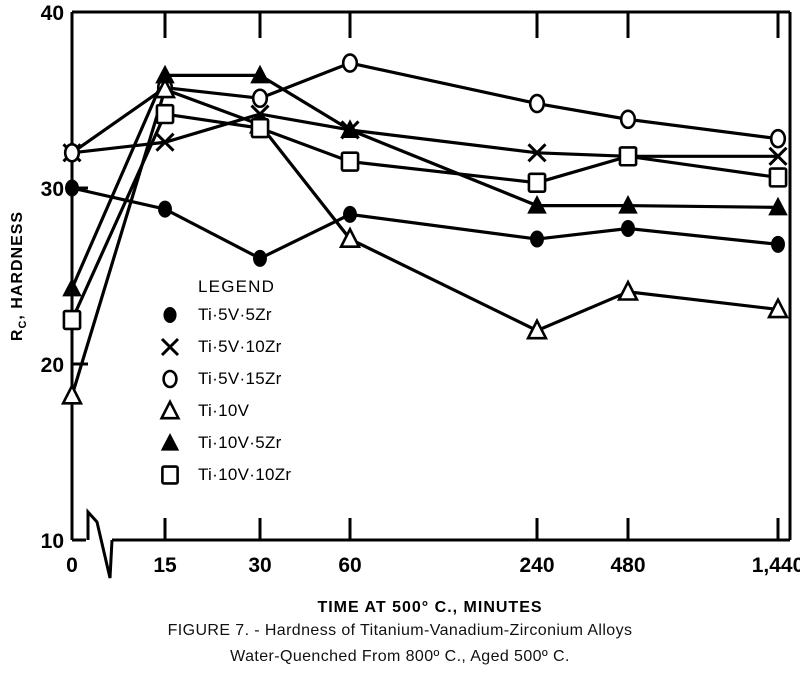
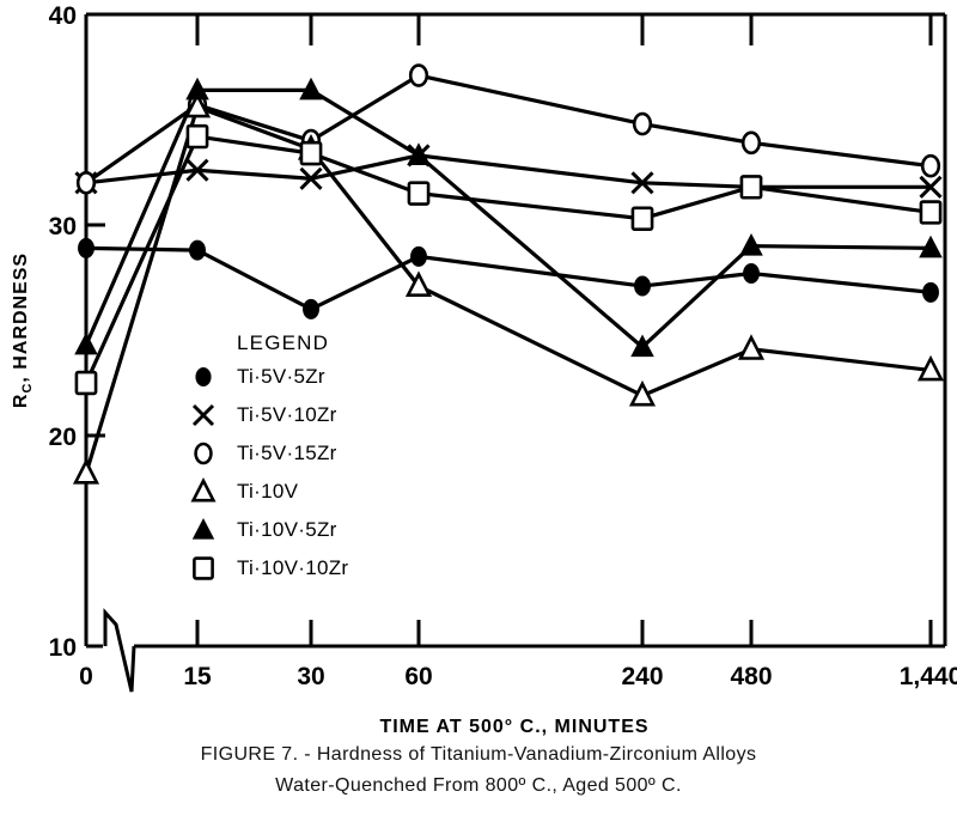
Ti·5V·5Zr/0: 30.0 -> 28.9
Ti·5V·10Zr/30: 34.2 -> 32.2
Ti·5V·15Zr/30: 35.1 -> 34.0
Ti·10V·5Zr/240: 29.0 -> 24.2
